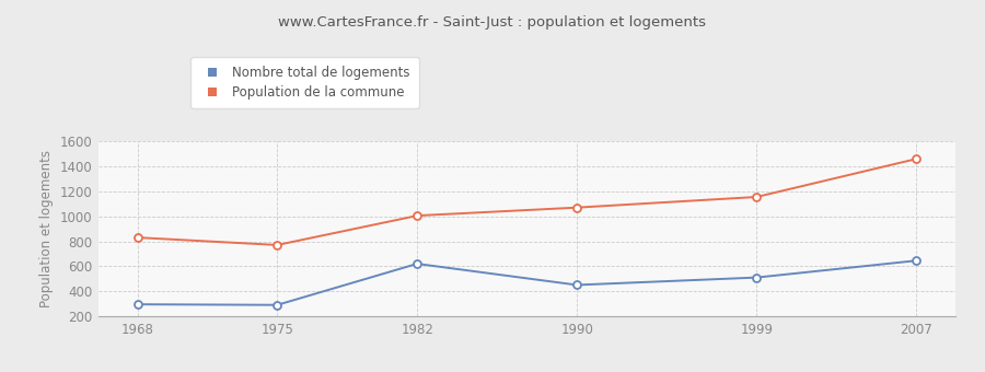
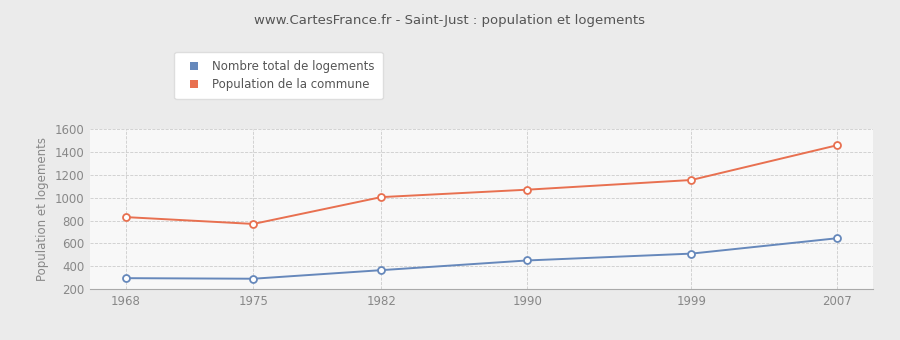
Nombre total de logements/1982: 620 -> 360
